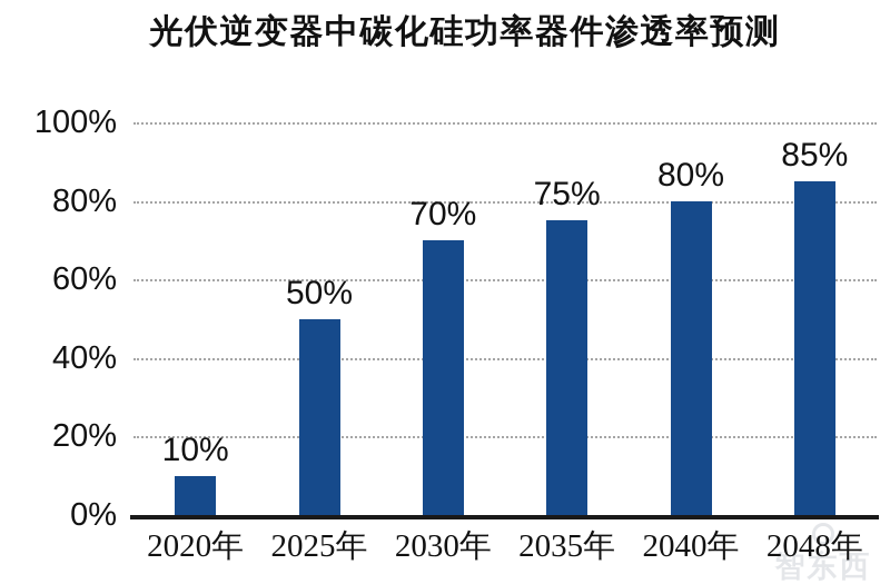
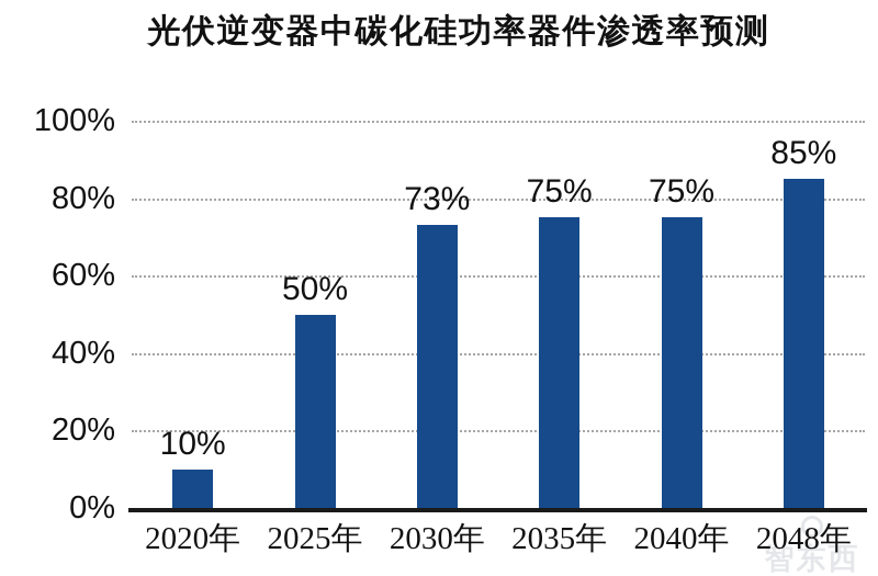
2030年: 70% -> 73%
2040年: 80% -> 75%
